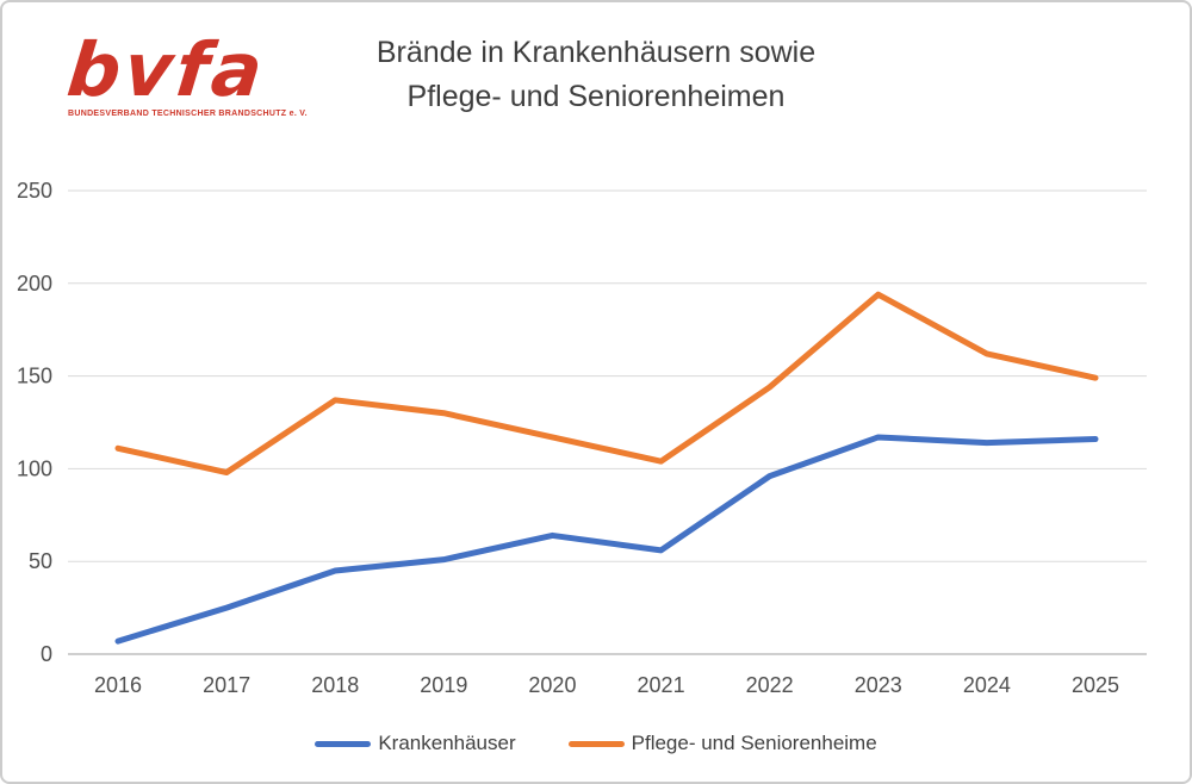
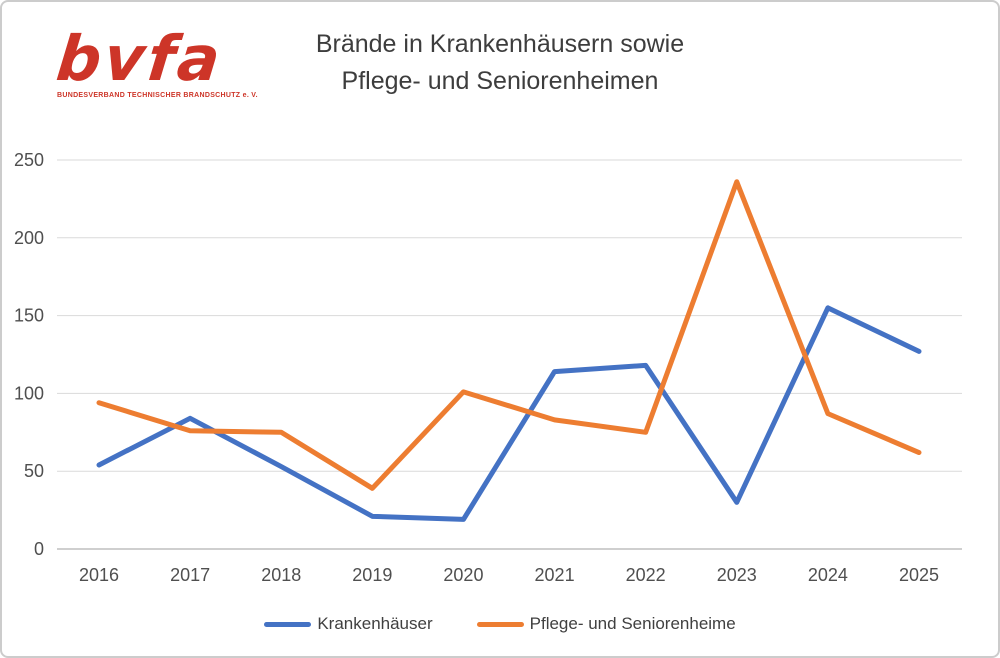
Krankenhäuser/2016: 7 -> 54
Pflege- und Seniorenheime/2016: 111 -> 94
Krankenhäuser/2017: 25 -> 84
Pflege- und Seniorenheime/2017: 98 -> 76
Krankenhäuser/2018: 45 -> 53
Pflege- und Seniorenheime/2018: 137 -> 75
Krankenhäuser/2019: 51 -> 21
Pflege- und Seniorenheime/2019: 130 -> 39
Krankenhäuser/2020: 64 -> 19
Pflege- und Seniorenheime/2020: 117 -> 101
Krankenhäuser/2021: 56 -> 114
Pflege- und Seniorenheime/2021: 104 -> 83
Krankenhäuser/2022: 96 -> 118
Pflege- und Seniorenheime/2022: 144 -> 75
Krankenhäuser/2023: 117 -> 30
Pflege- und Seniorenheime/2023: 194 -> 236
Krankenhäuser/2024: 114 -> 155
Pflege- und Seniorenheime/2024: 162 -> 87
Krankenhäuser/2025: 116 -> 127
Pflege- und Seniorenheime/2025: 149 -> 62
